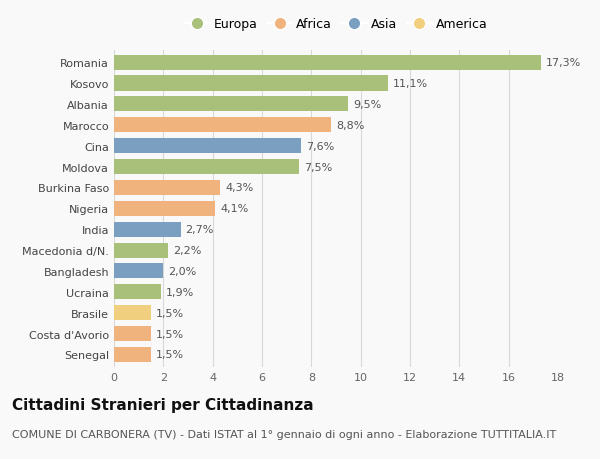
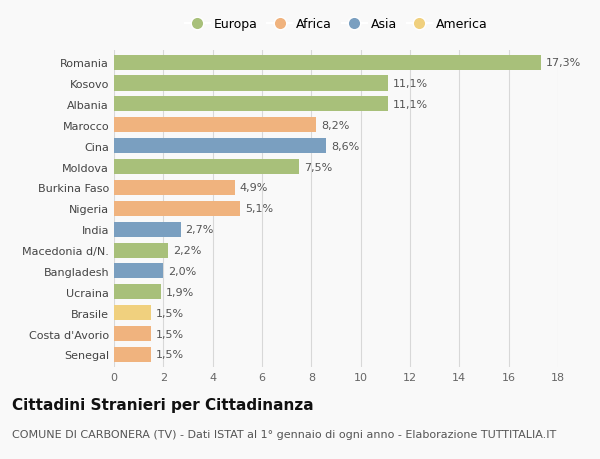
Albania: 9,5% -> 11,1%
Marocco: 8,8% -> 8,2%
Cina: 7,6% -> 8,6%
Burkina Faso: 4,3% -> 4,9%
Nigeria: 4,1% -> 5,1%
